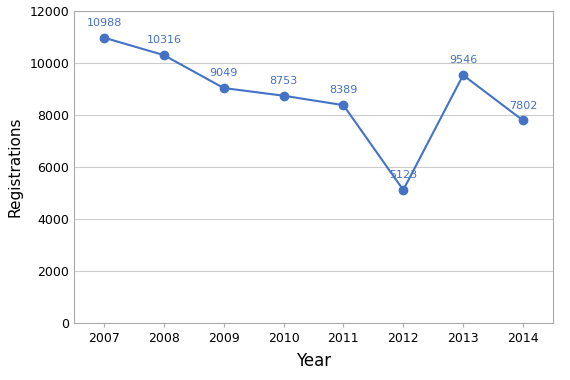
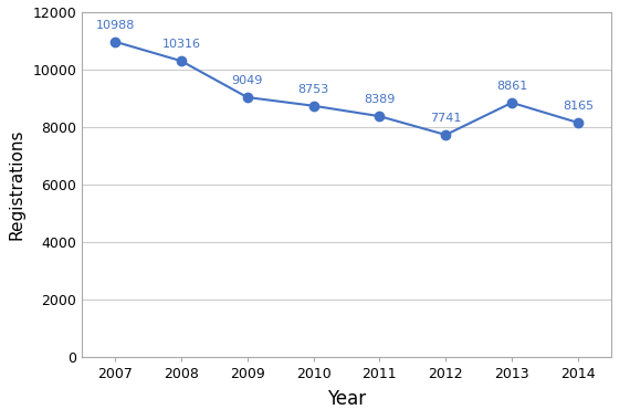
2012: 5123 -> 7741
2013: 9546 -> 8861
2014: 7802 -> 8165
